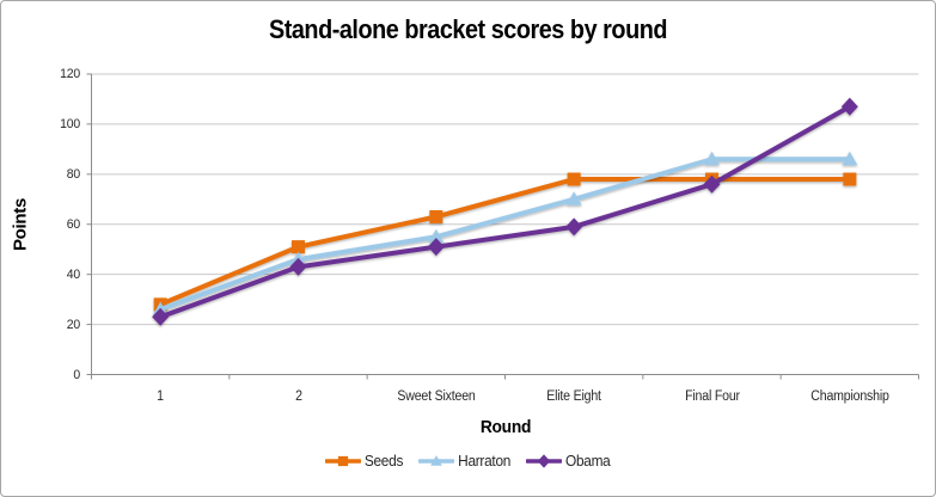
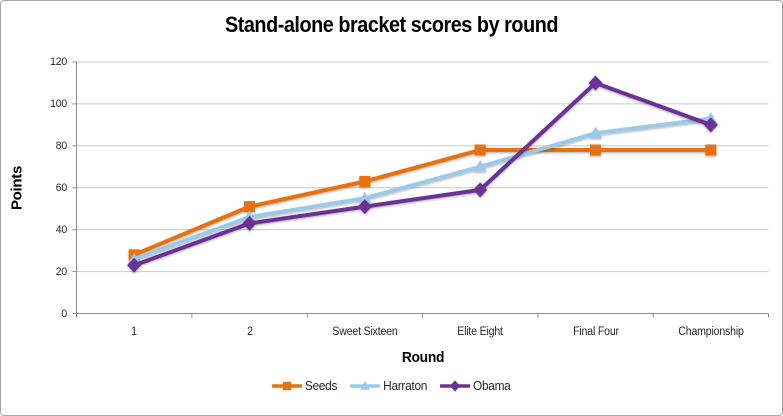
Obama/Final Four: 76 -> 110
Harraton/Championship: 86 -> 93
Obama/Championship: 107 -> 90
